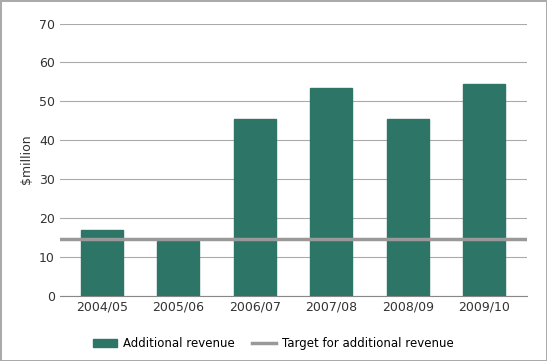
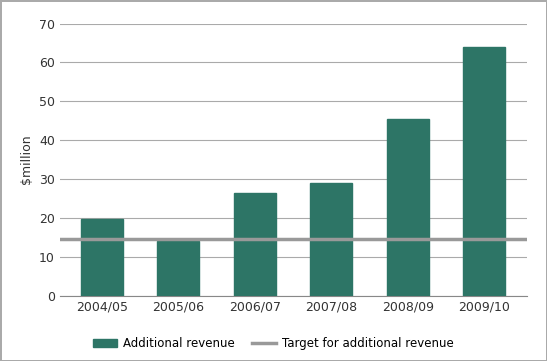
2004/05: 17.0 -> 19.8
2006/07: 45.5 -> 26.5
2007/08: 53.5 -> 29.1
2009/10: 54.5 -> 64.0
